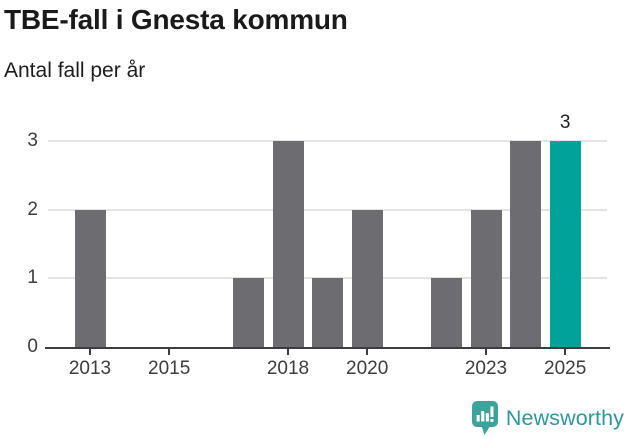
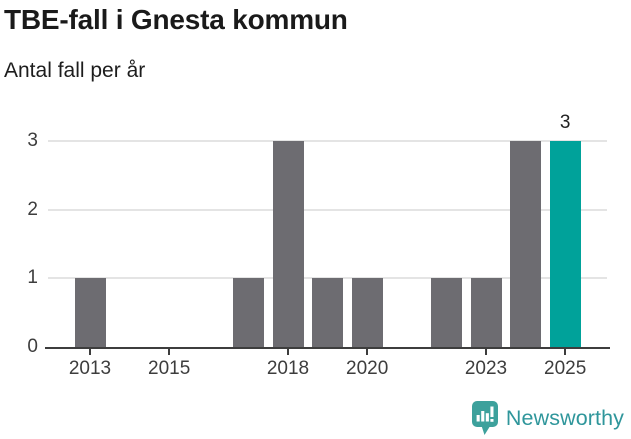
2013: 2 -> 1
2020: 2 -> 1
2023: 2 -> 1
